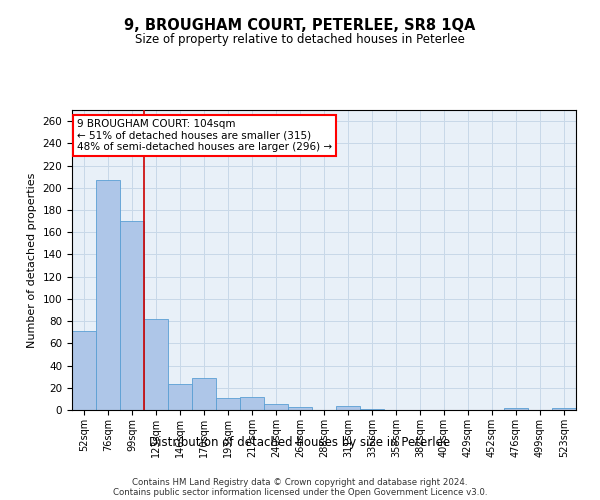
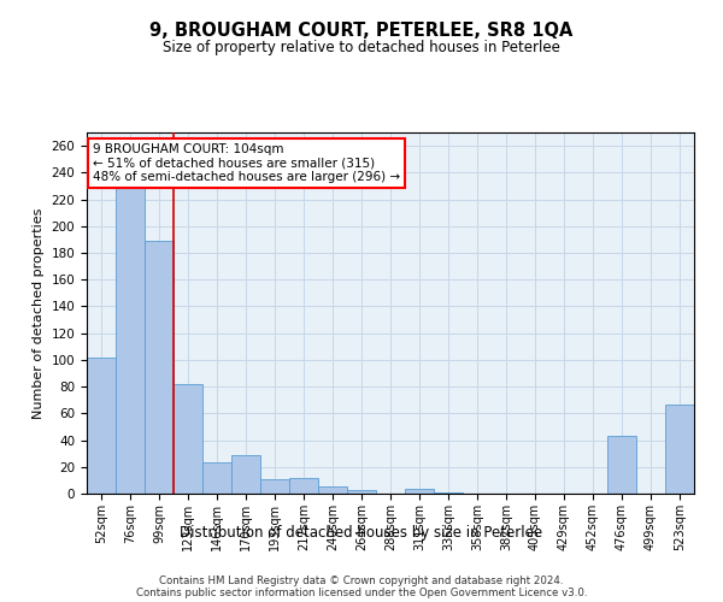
52sqm: 71 -> 102
76sqm: 207 -> 230
99sqm: 170 -> 189
476sqm: 2 -> 43
523sqm: 2 -> 67
